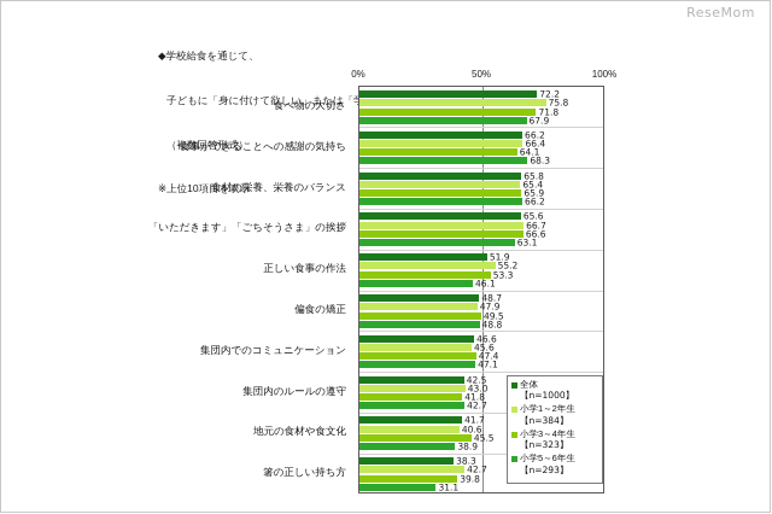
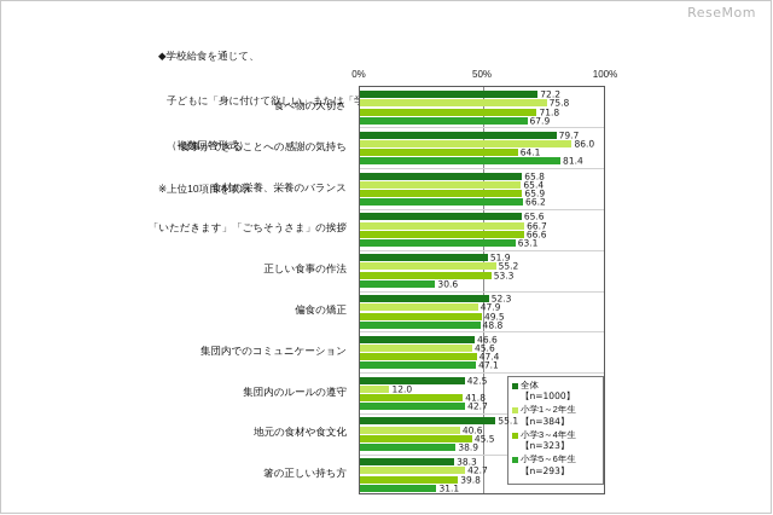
全体/食事ができることへの感謝の気持ち: 66.2 -> 79.7
小学1～2年生/食事ができることへの感謝の気持ち: 66.4 -> 86.0
小学5～6年生/食事ができることへの感謝の気持ち: 68.3 -> 81.4
小学5～6年生/正しい食事の作法: 46.1 -> 30.6
全体/偏食の矯正: 48.7 -> 52.3
小学1～2年生/集団内のルールの遵守: 43.0 -> 12.0
全体/地元の食材や食文化: 41.7 -> 55.1
